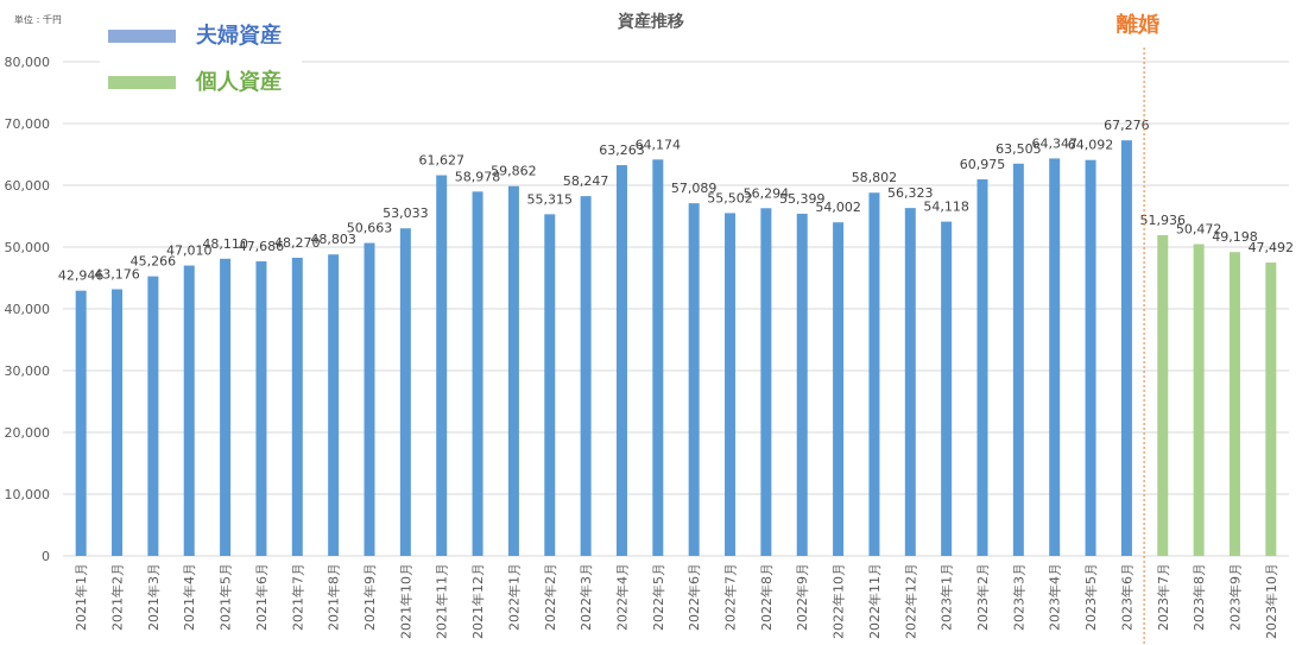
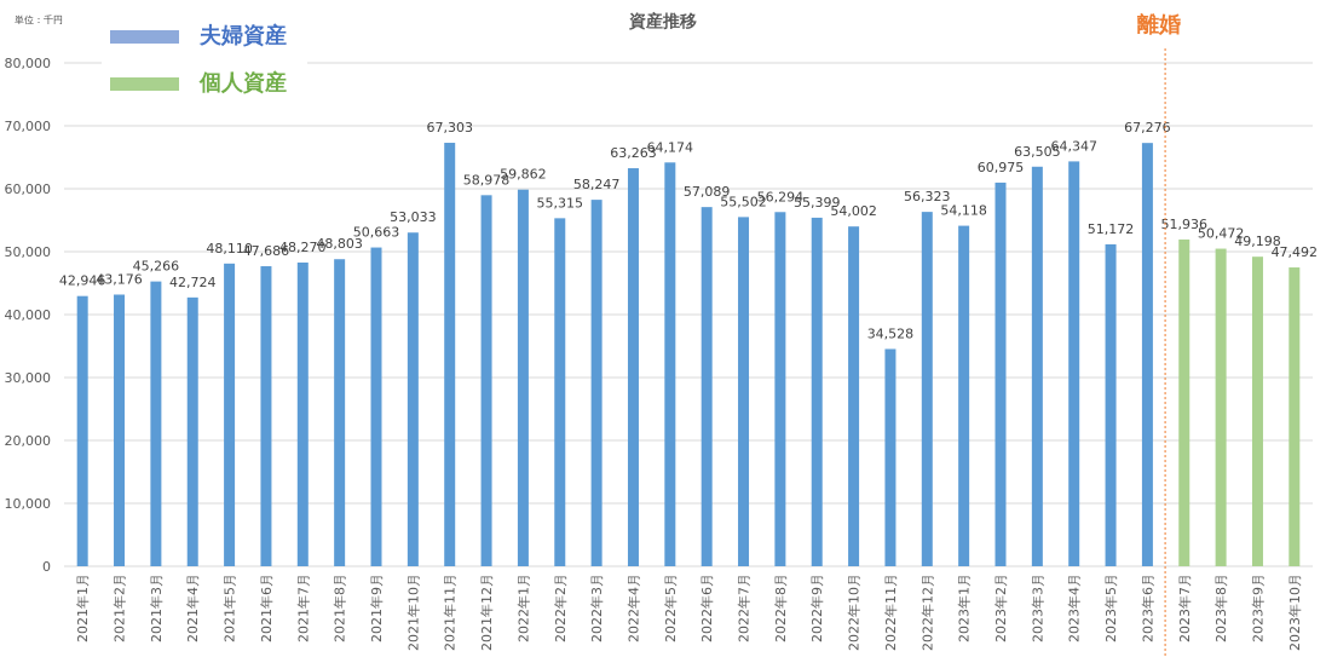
夫婦資産/2021年4月: 47,010 -> 42,724
夫婦資産/2021年11月: 61,627 -> 67,303
夫婦資産/2022年11月: 58,802 -> 34,528
夫婦資産/2023年5月: 64,092 -> 51,172
